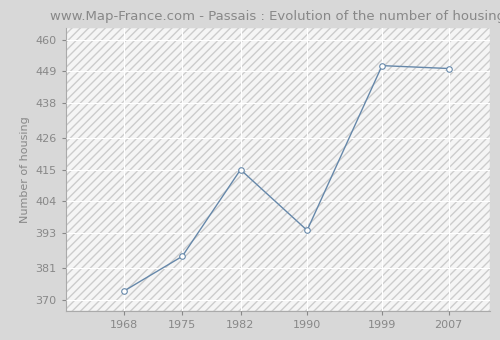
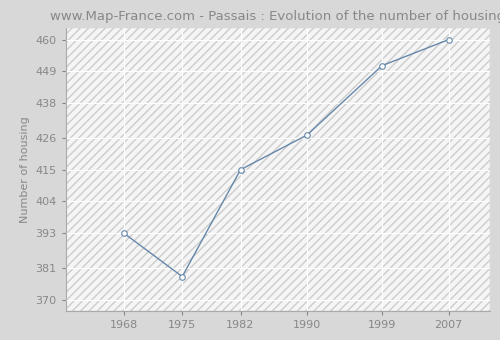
1968: 373 -> 393
1975: 385 -> 378
1990: 394 -> 427
2007: 450 -> 460
